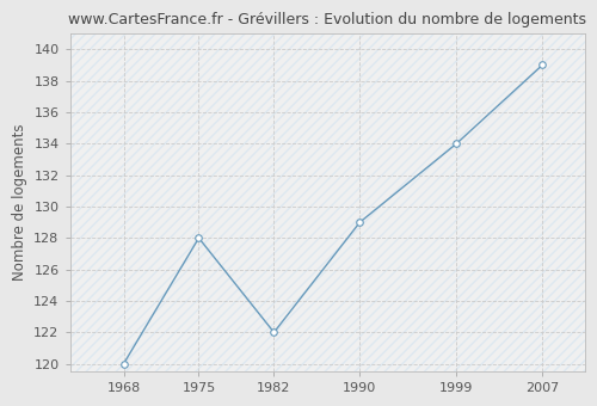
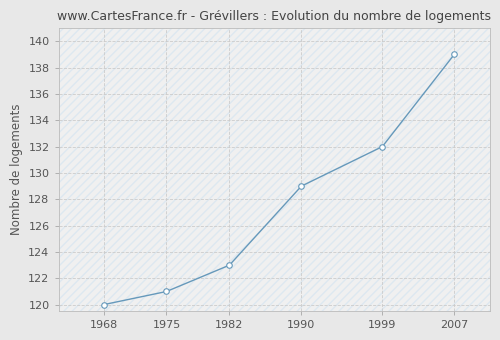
1975: 128 -> 121
1982: 122 -> 123
1999: 134 -> 132
